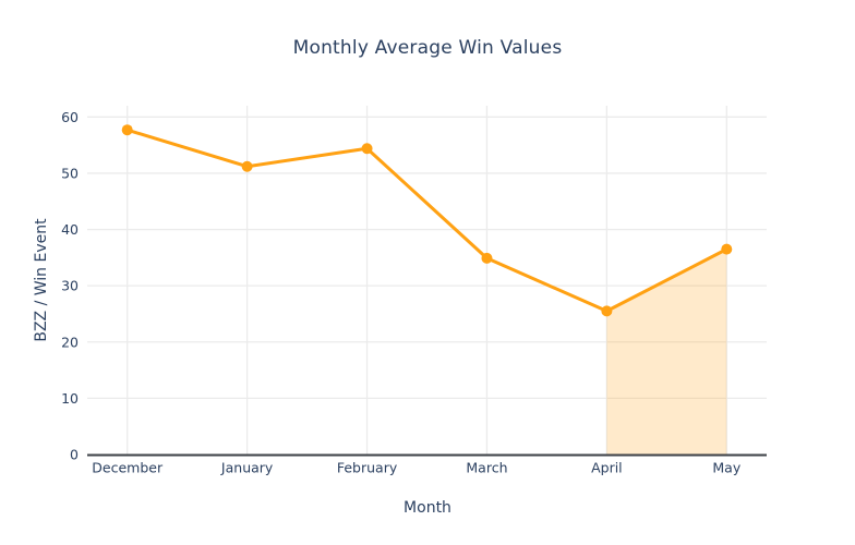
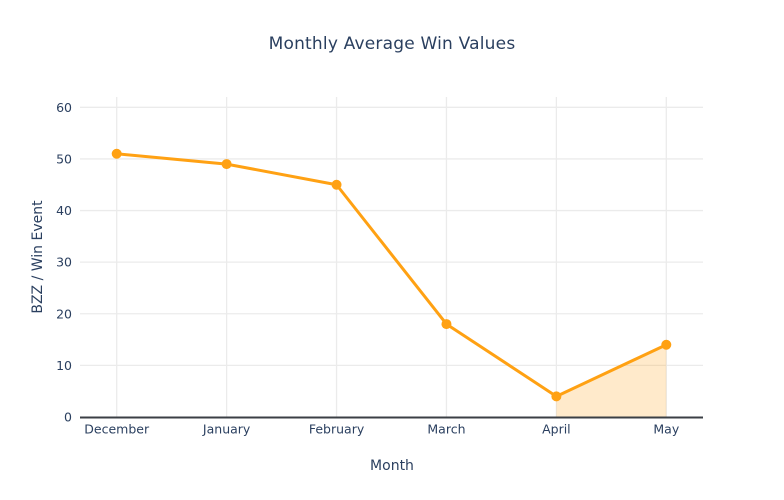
December: 58 -> 51
January: 51 -> 49
February: 54 -> 45
March: 35 -> 18
April: 26 -> 4
May: 36 -> 14
